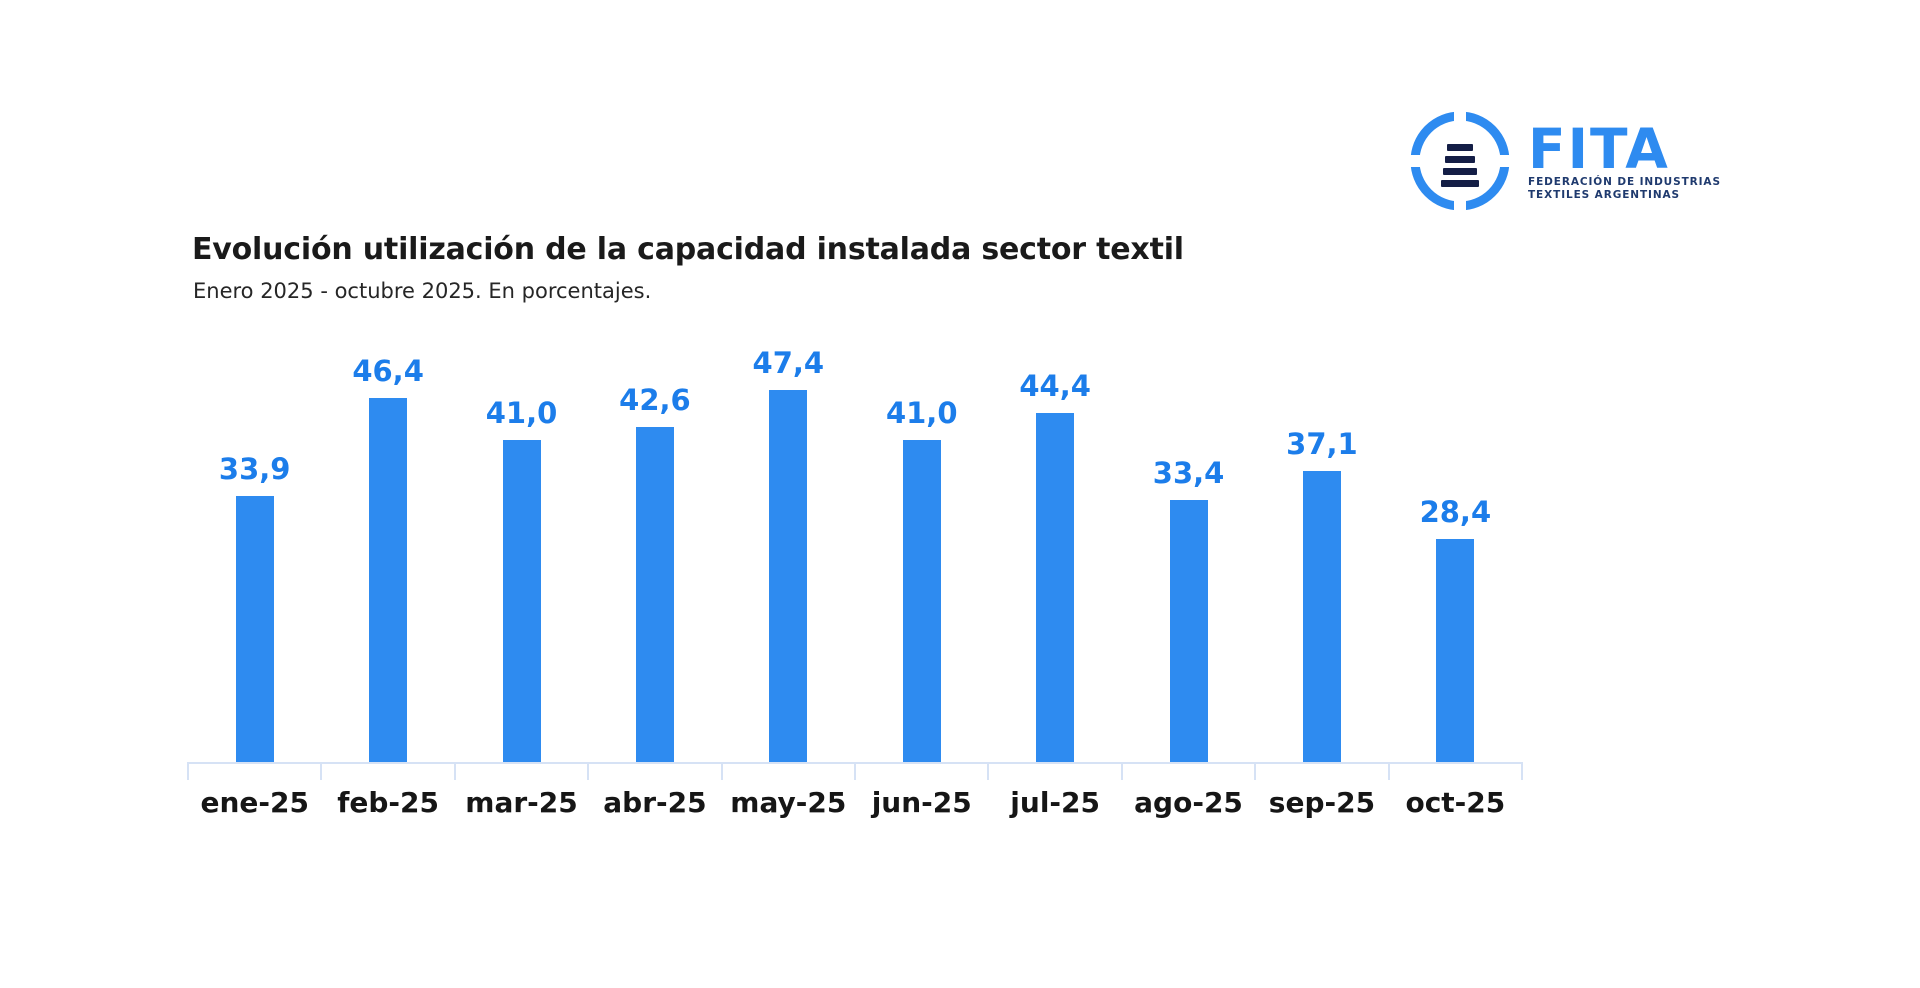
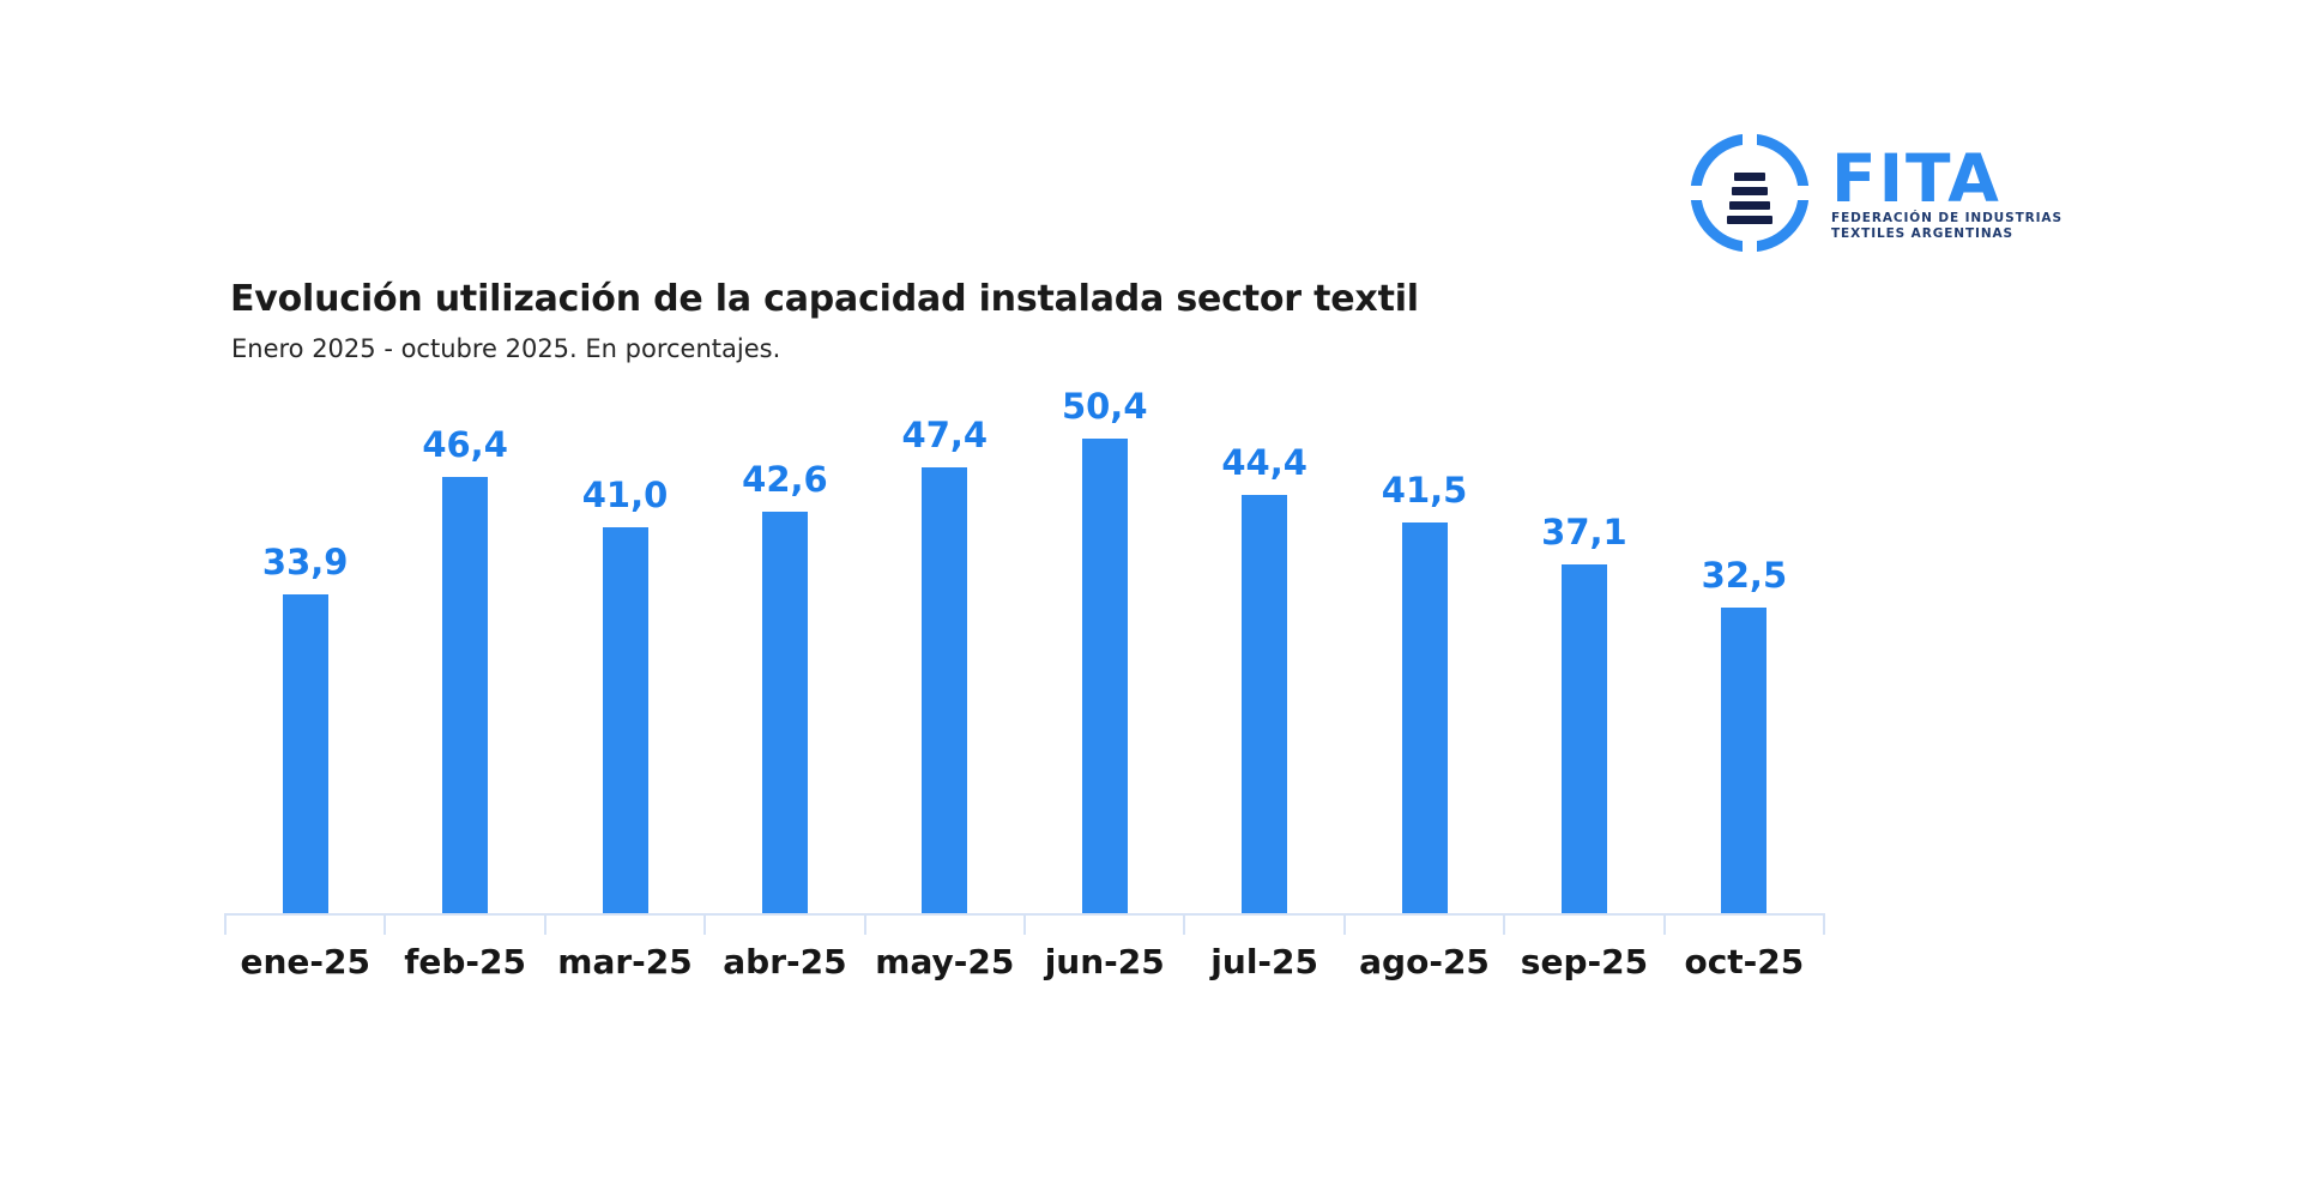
jun-25: 41,0 -> 50,4
ago-25: 33,4 -> 41,5
oct-25: 28,4 -> 32,5
